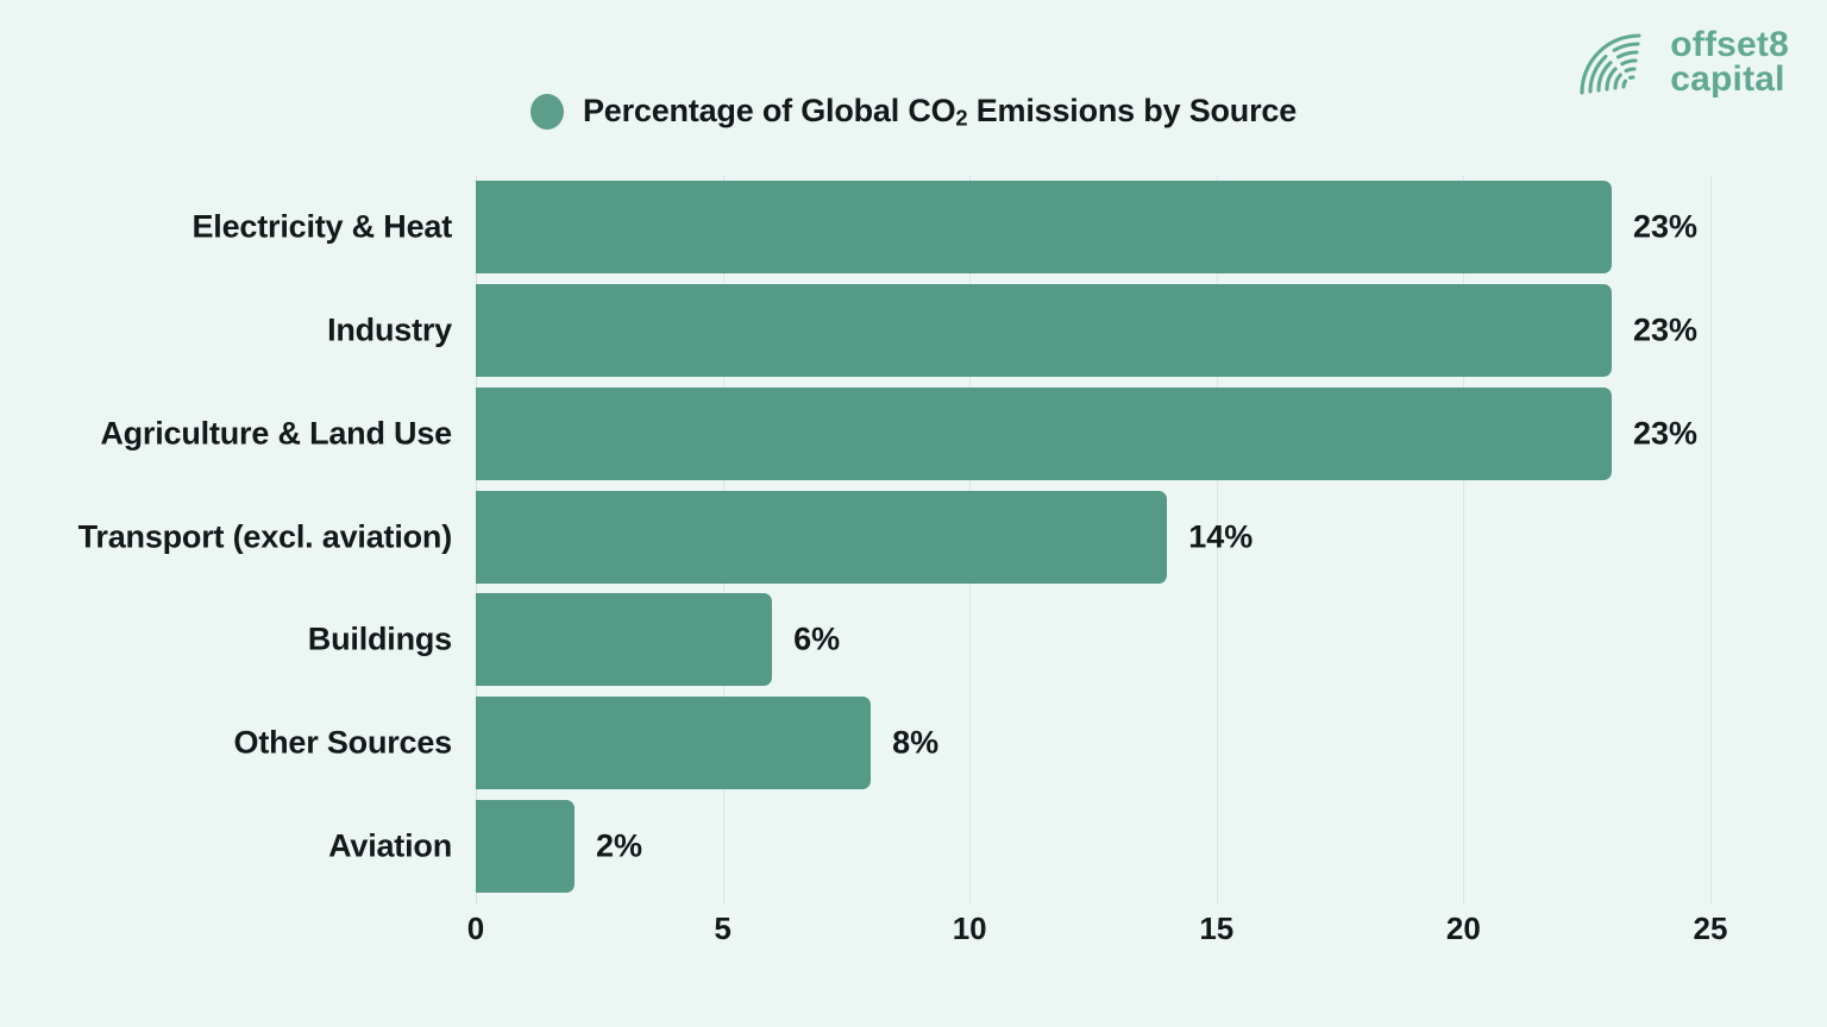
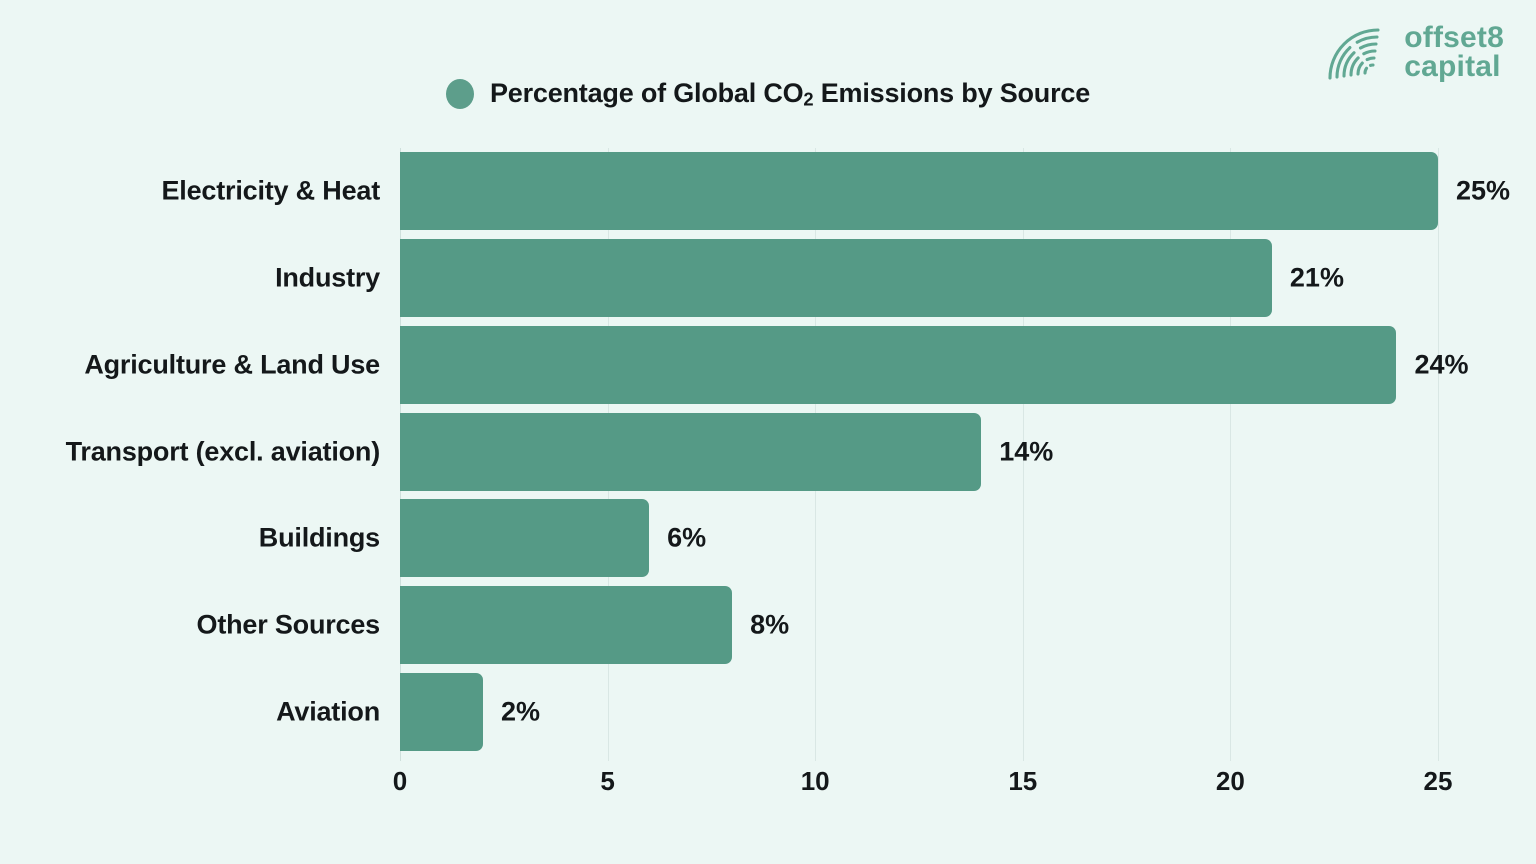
Electricity & Heat: 23% -> 25%
Industry: 23% -> 21%
Agriculture & Land Use: 23% -> 24%
